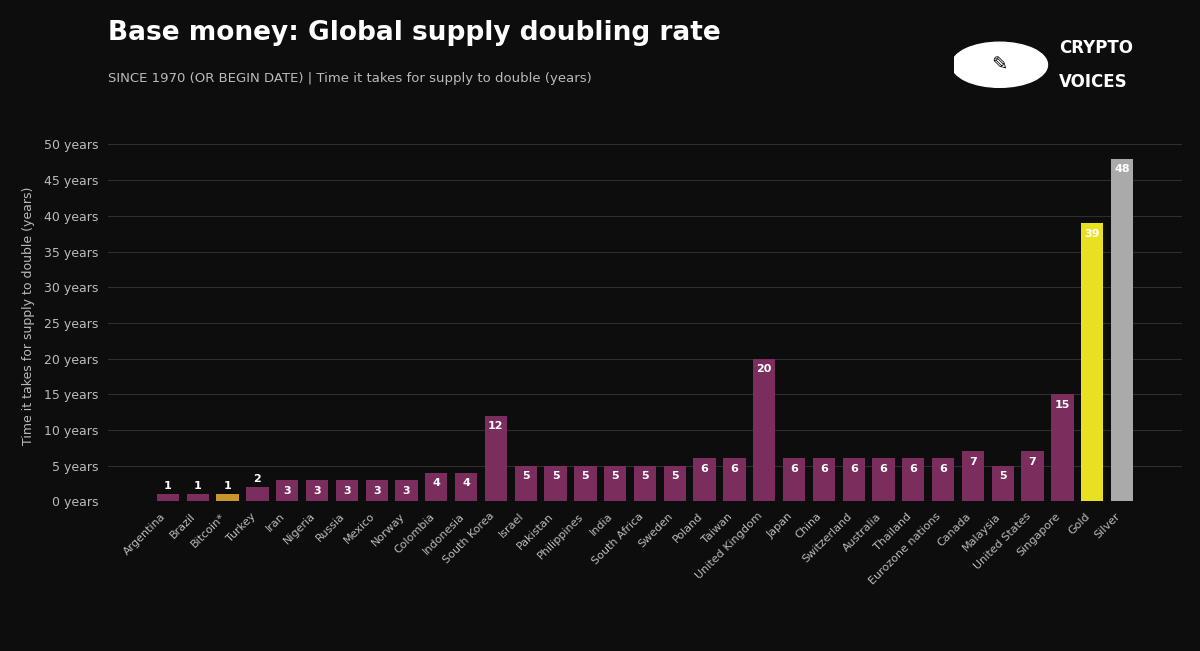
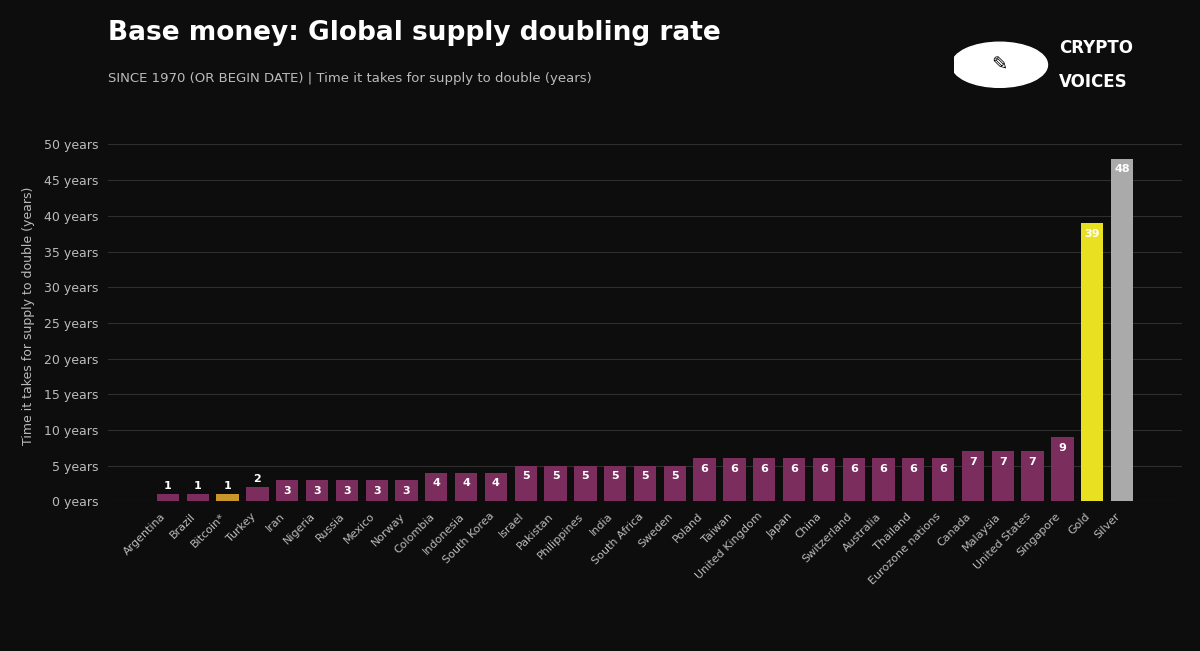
South Korea: 12 -> 4
United Kingdom: 20 -> 6
Malaysia: 5 -> 7
Singapore: 15 -> 9
